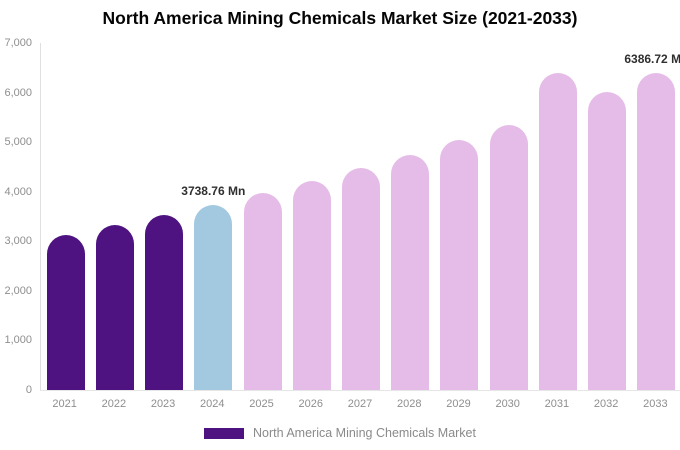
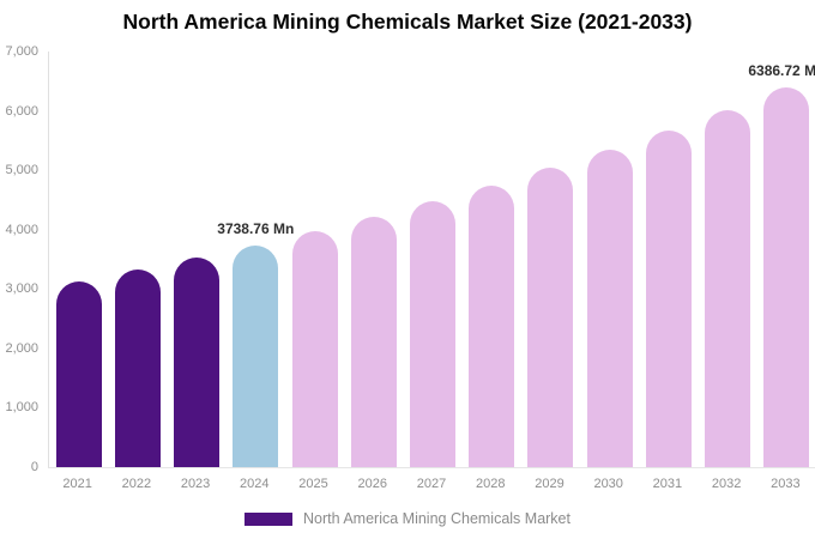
2031: 6400 -> 5700
